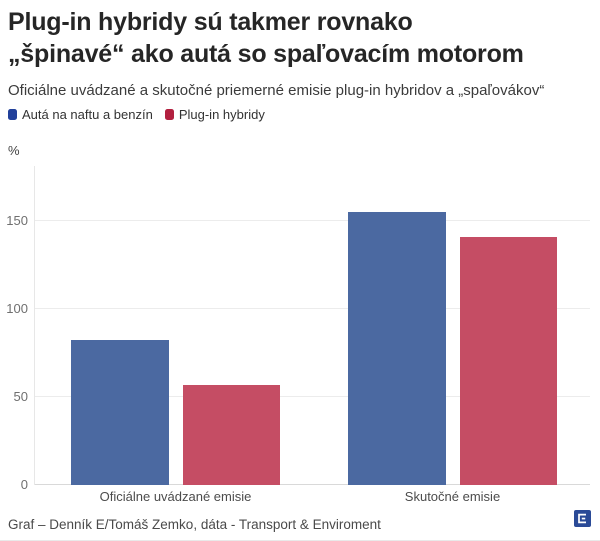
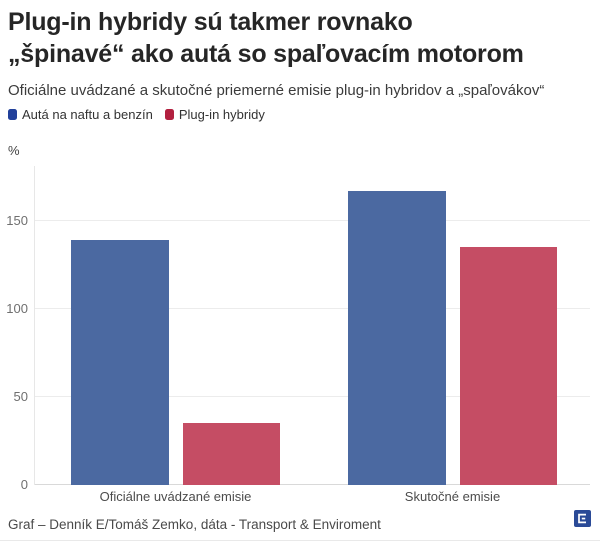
Autá na naftu a benzín/Oficiálne uvádzané emisie: 82 -> 139
Plug-in hybridy/Oficiálne uvádzané emisie: 57 -> 35
Autá na naftu a benzín/Skutočné emisie: 155 -> 167
Plug-in hybridy/Skutočné emisie: 141 -> 135
